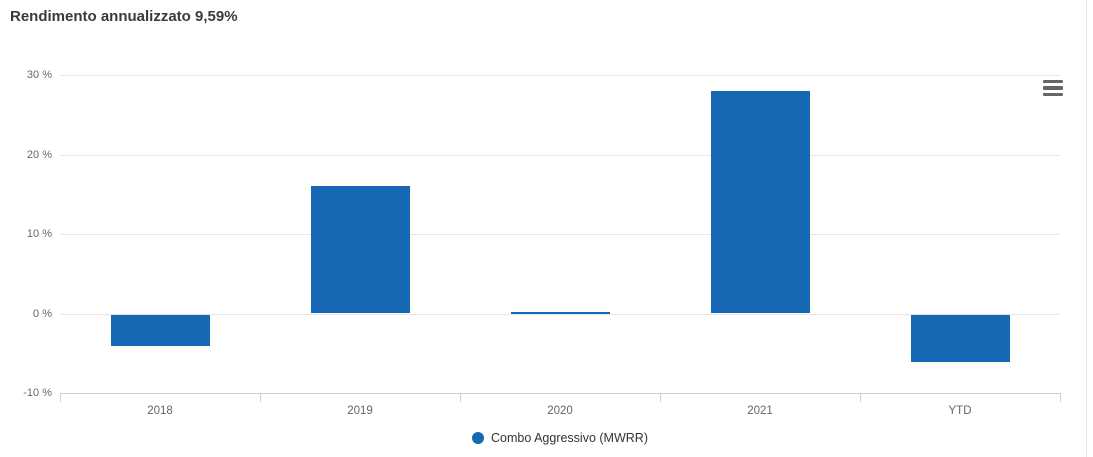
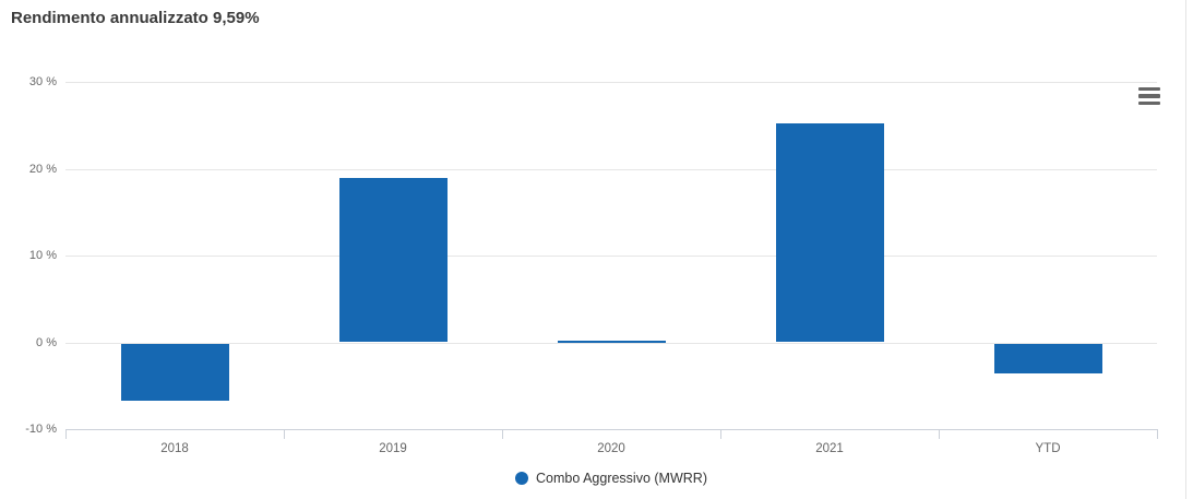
2018: -4% -> -7%
2019: 16% -> 19%
2021: 28% -> 25%
YTD: -6% -> -4%
